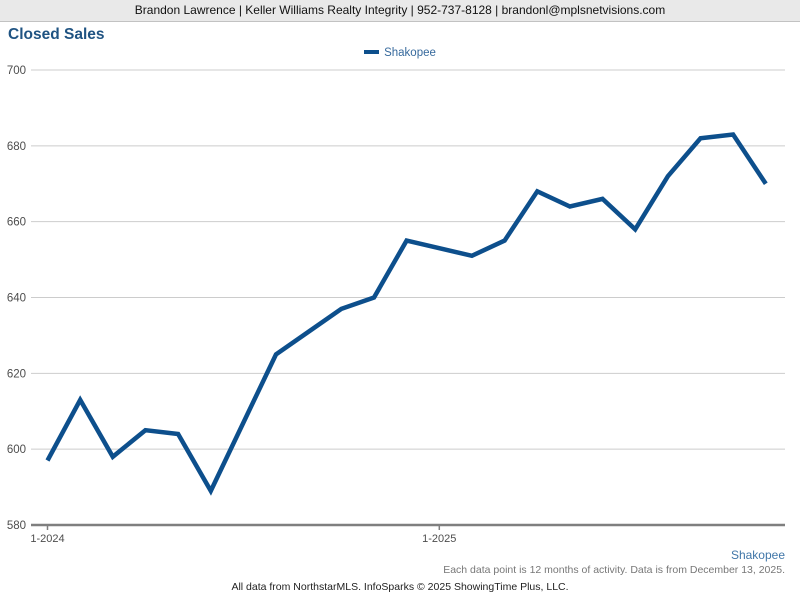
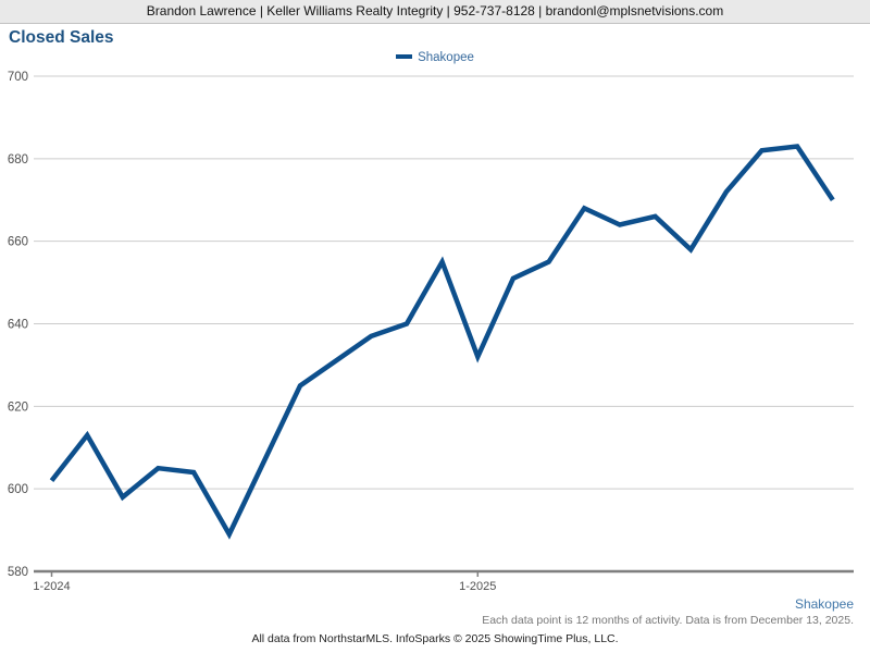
1-2024: 597 -> 602
1-2025: 653 -> 632
